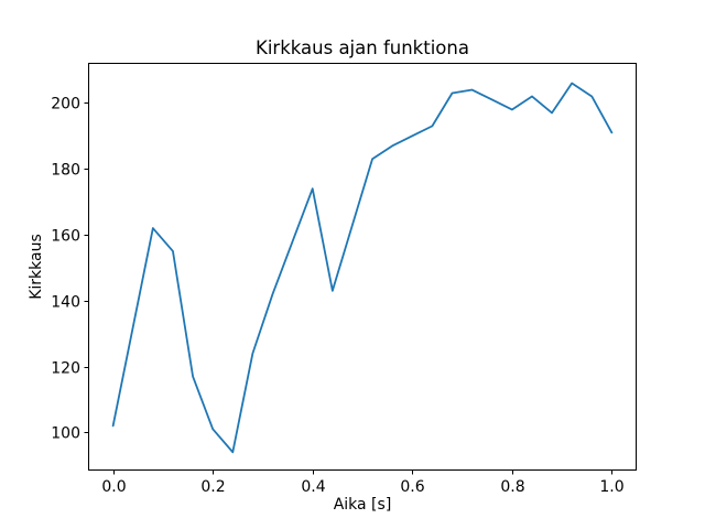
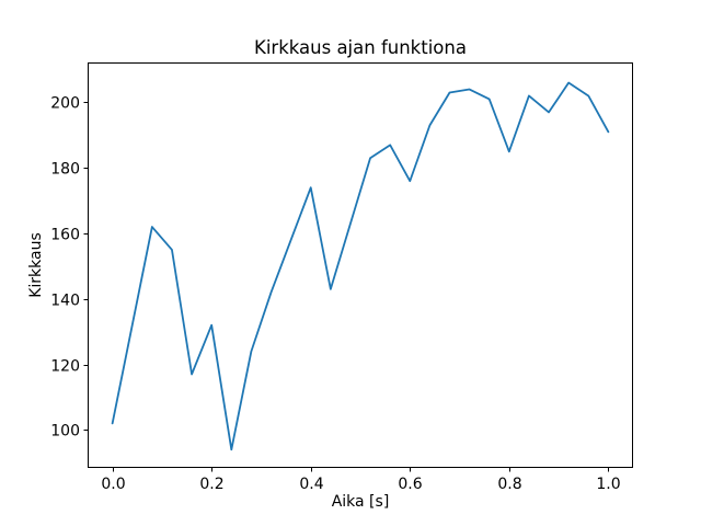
0.2: 101 -> 132
0.6: 190 -> 176
0.8: 198 -> 185
